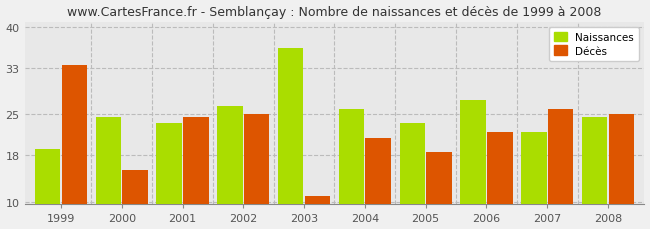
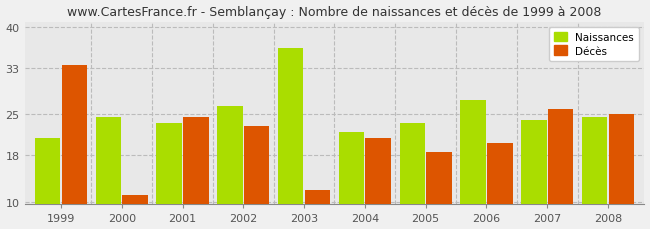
Naissances/1999: 19.0 -> 21.0
Décès/2000: 15.5 -> 11.2
Décès/2002: 25.0 -> 23.0
Décès/2003: 11.0 -> 12.0
Naissances/2004: 26.0 -> 22.0
Décès/2006: 22.0 -> 20.0
Naissances/2007: 22.0 -> 24.0
